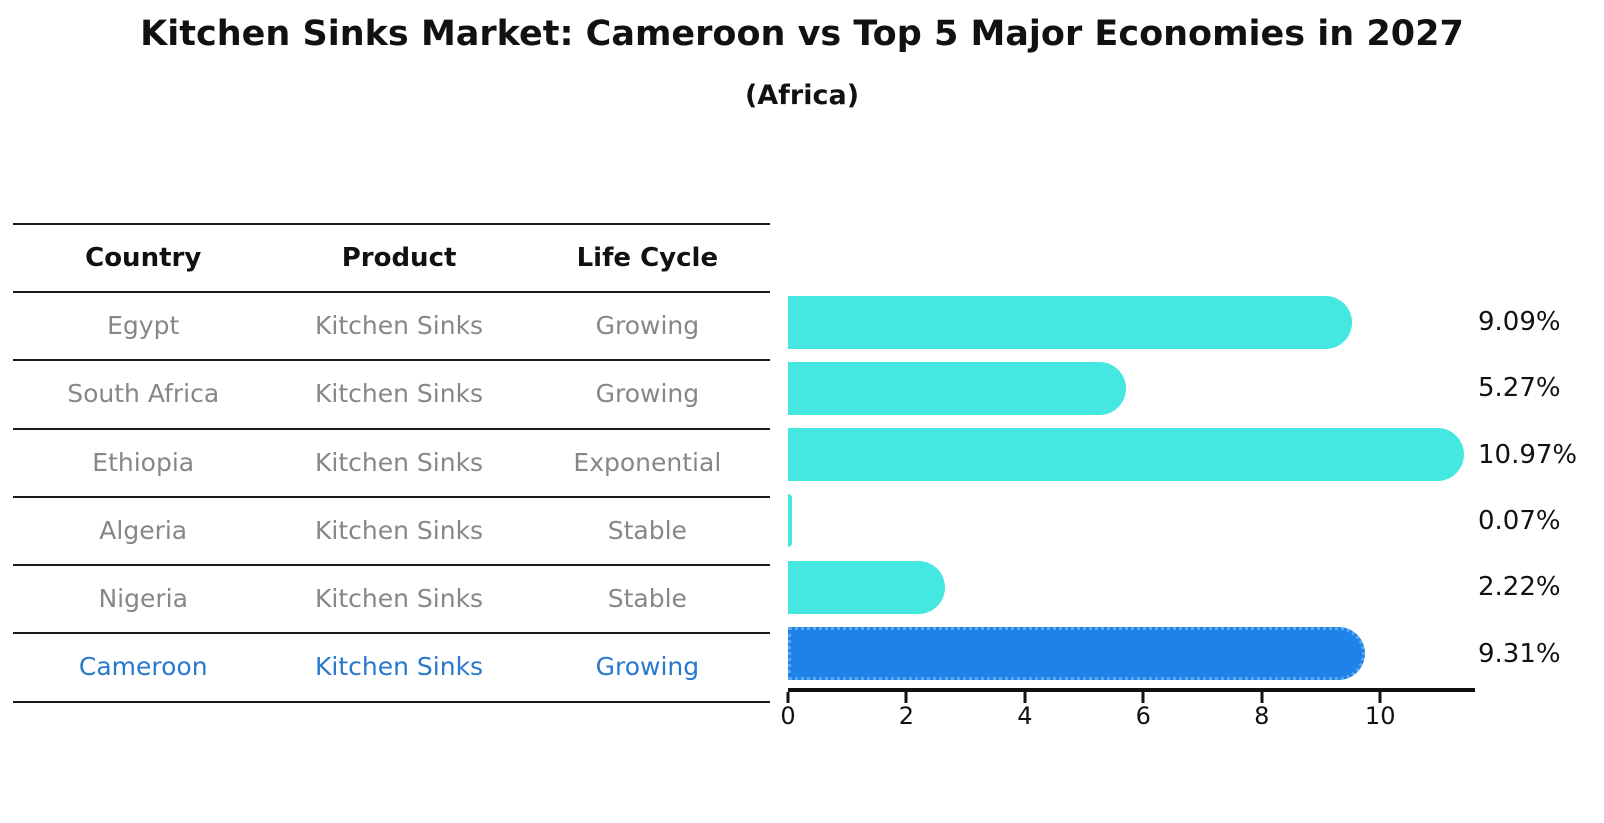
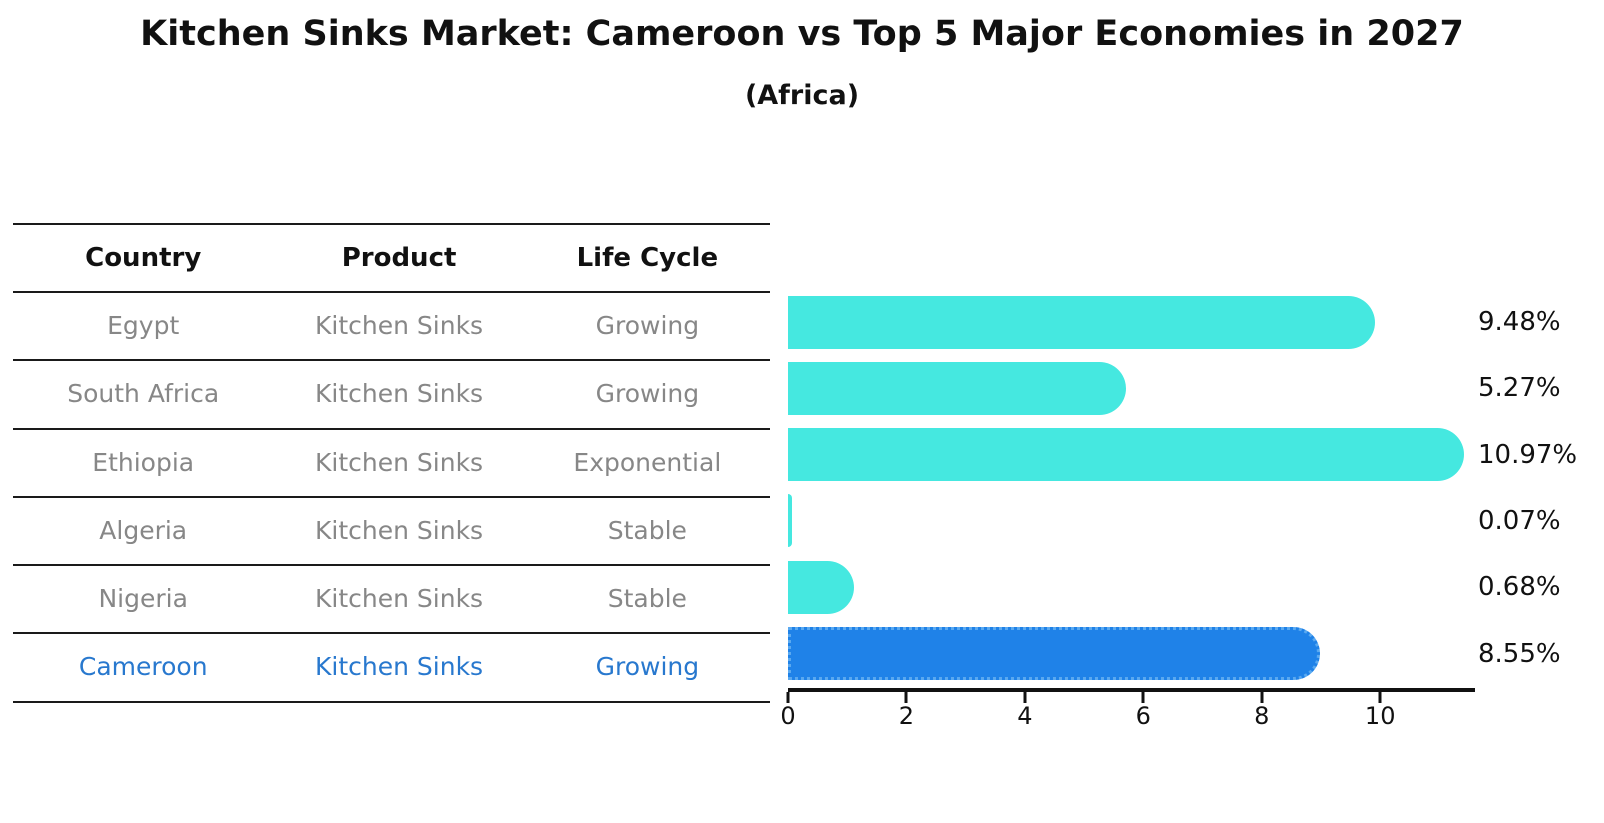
Egypt: 9.09% -> 9.48%
Nigeria: 2.22% -> 0.68%
Cameroon: 9.31% -> 8.55%
